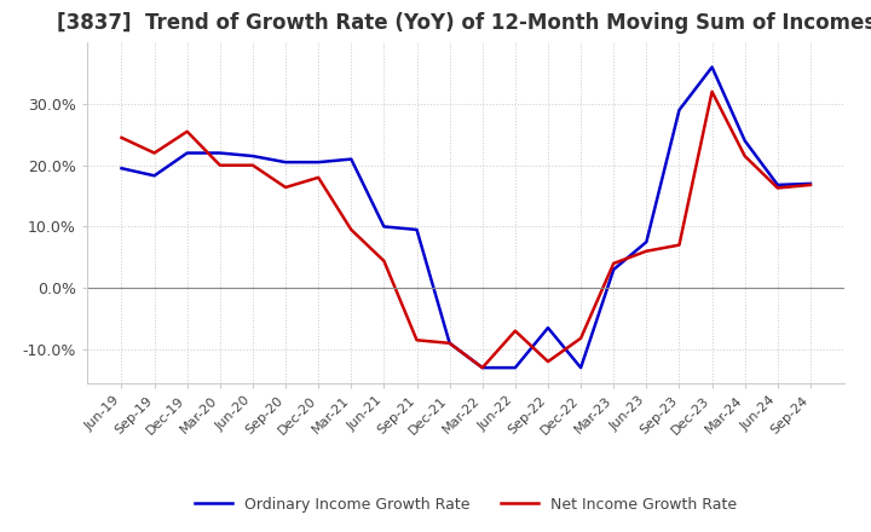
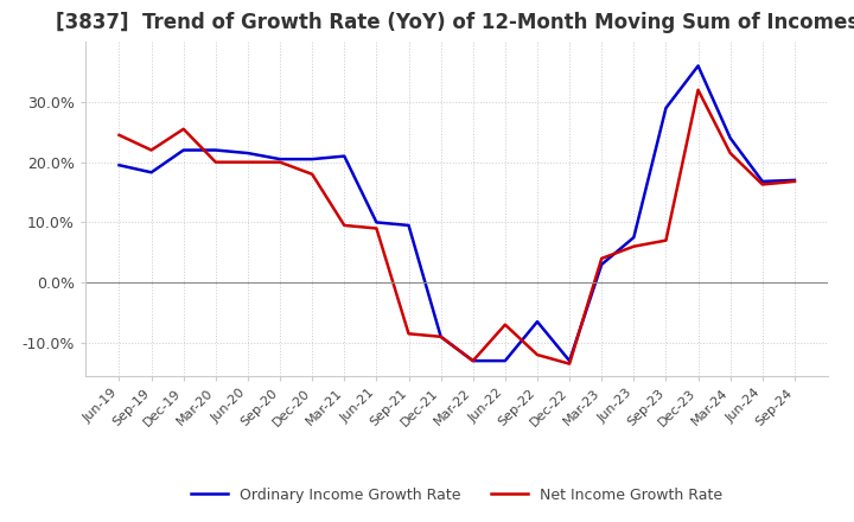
Net Income Growth Rate/Sep-20: 16.4% -> 20.0%
Net Income Growth Rate/Jun-21: 4.4% -> 9.0%
Net Income Growth Rate/Dec-22: -8.2% -> -13.5%
